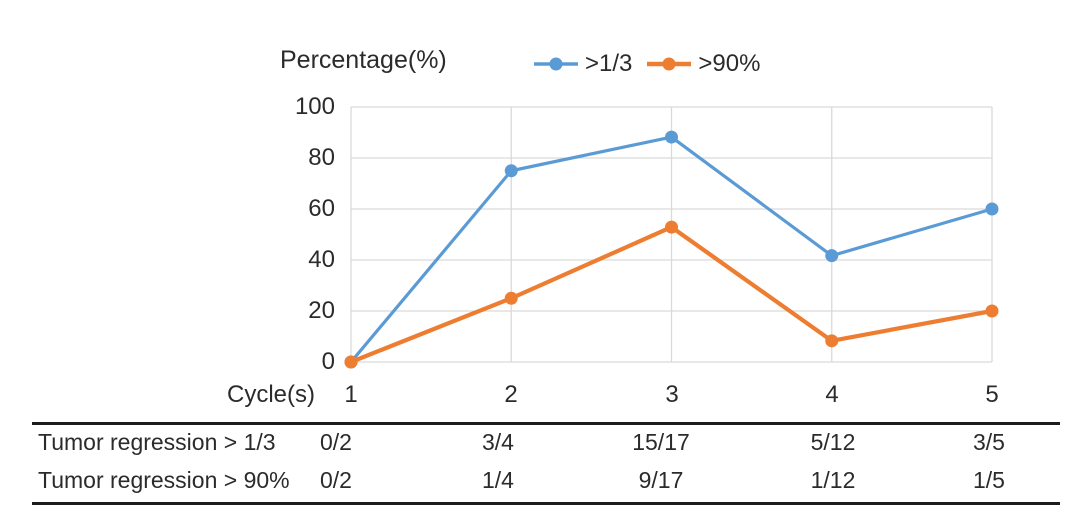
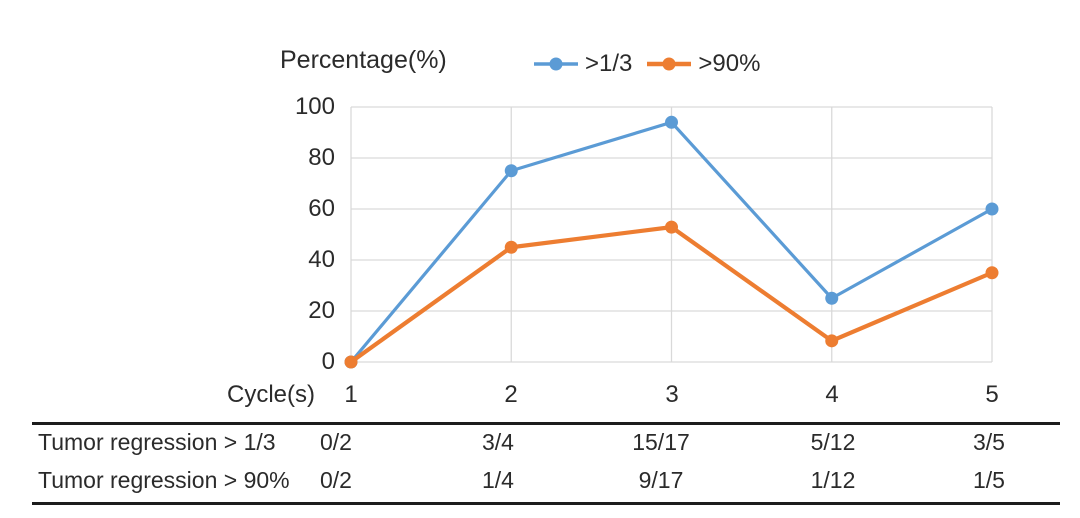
>90%/2: 25 -> 45
>1/3/3: 88 -> 94
>1/3/4: 42 -> 25
>90%/5: 20 -> 35
